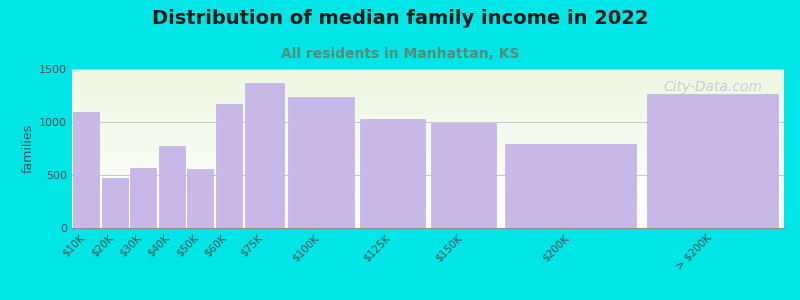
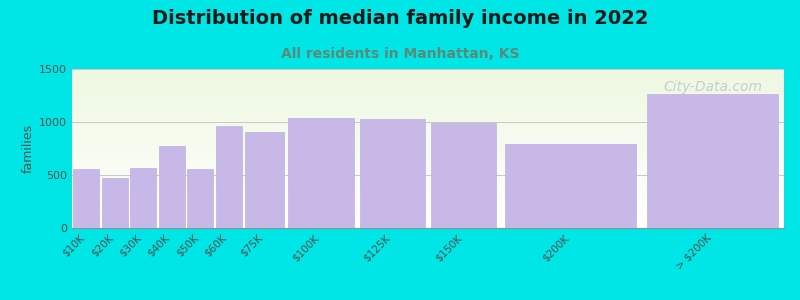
$10K: 1090 -> 560
$60K: 1170 -> 960
$75K: 1370 -> 910
$100K: 1240 -> 1040
